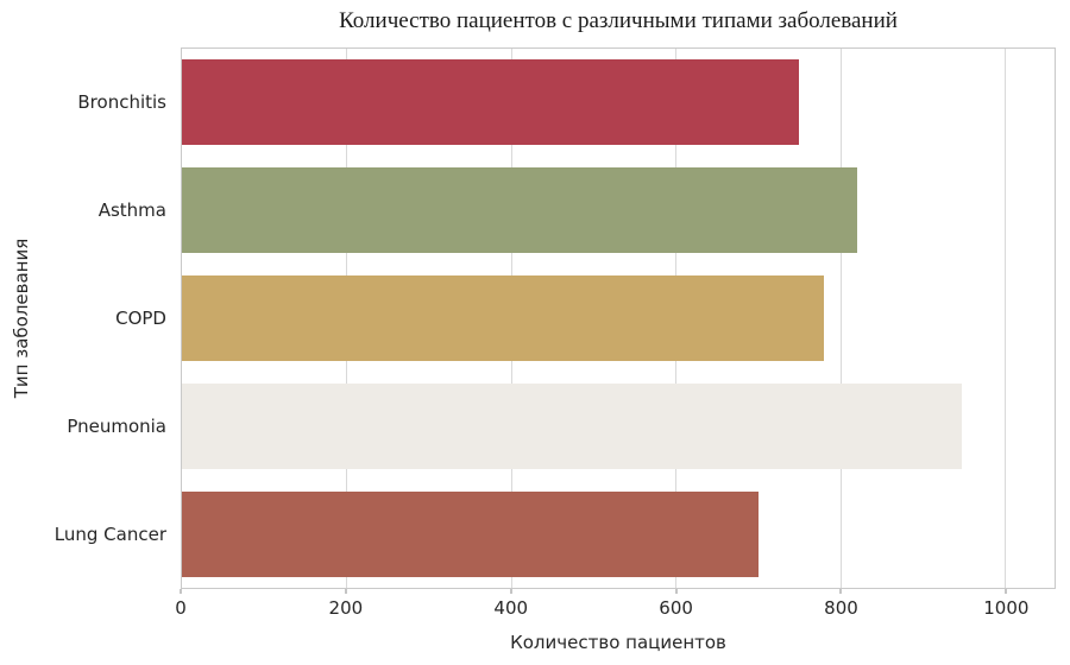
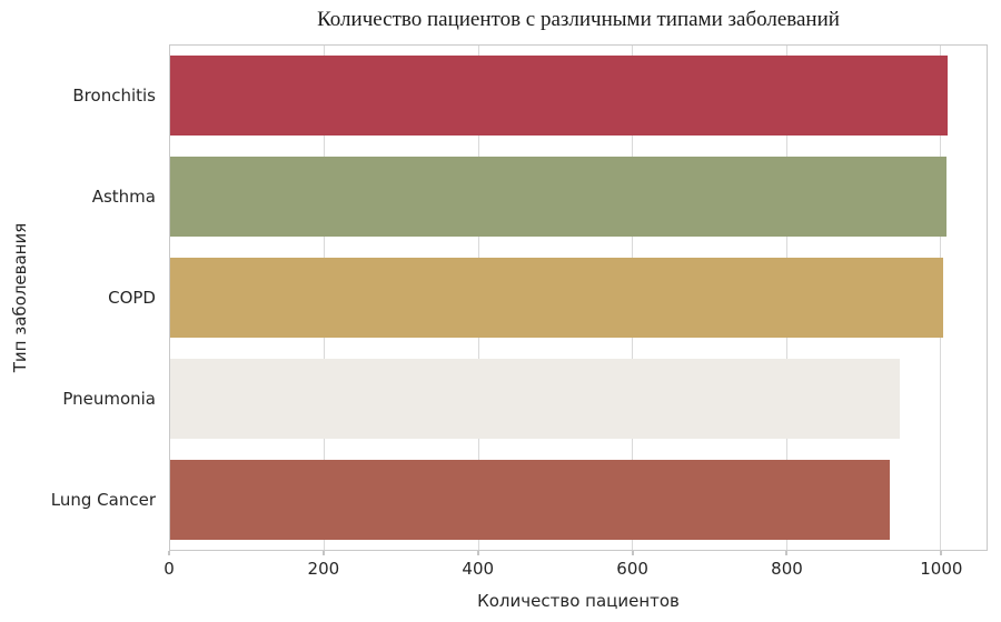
Bronchitis: 750 -> 1010
Asthma: 820 -> 1010
COPD: 780 -> 1000
Lung Cancer: 700 -> 940
